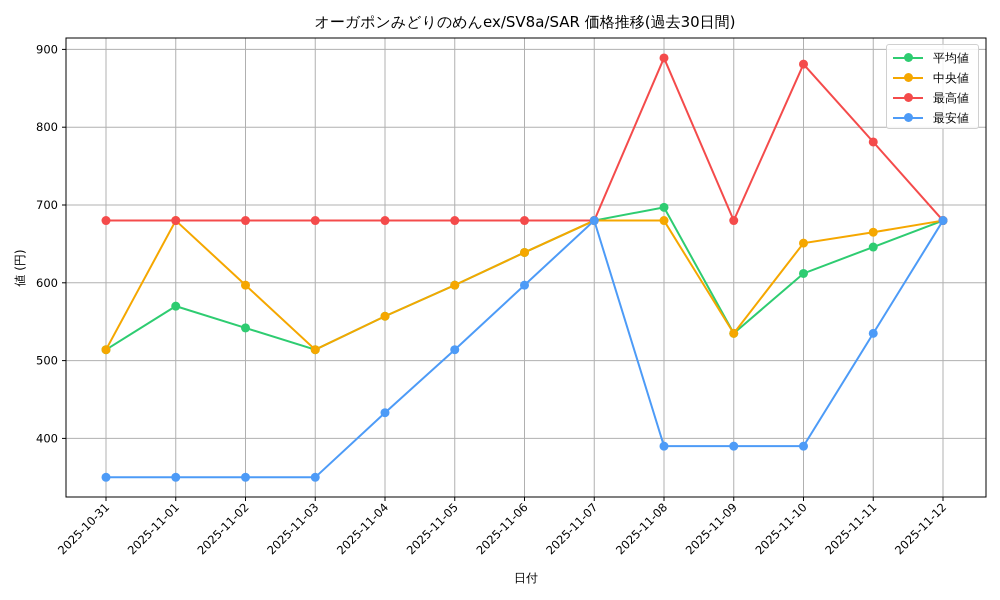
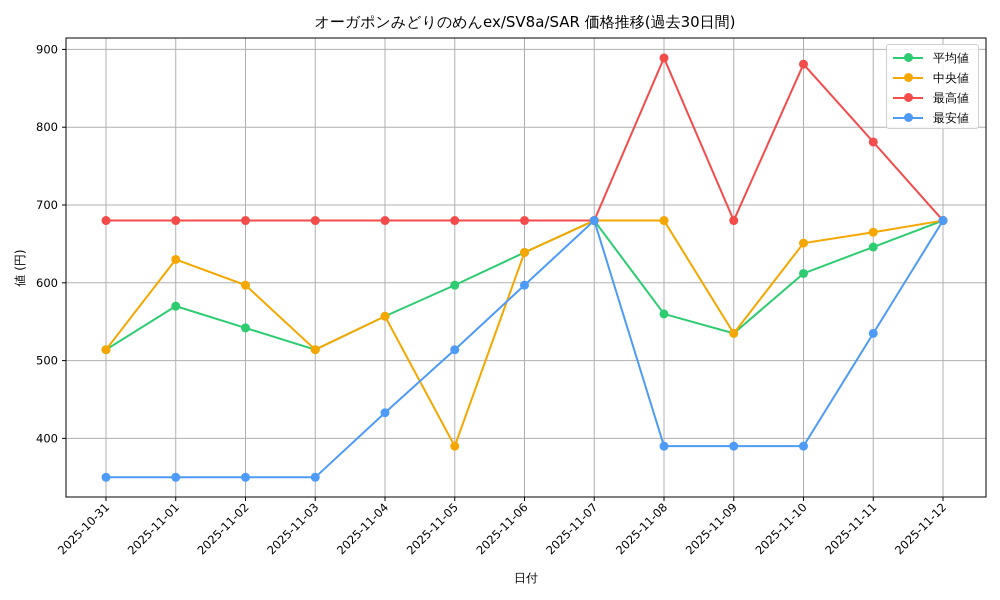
中央値/2025-11-01: 680 -> 630
中央値/2025-11-05: 600 -> 390
平均値/2025-11-08: 700 -> 560
